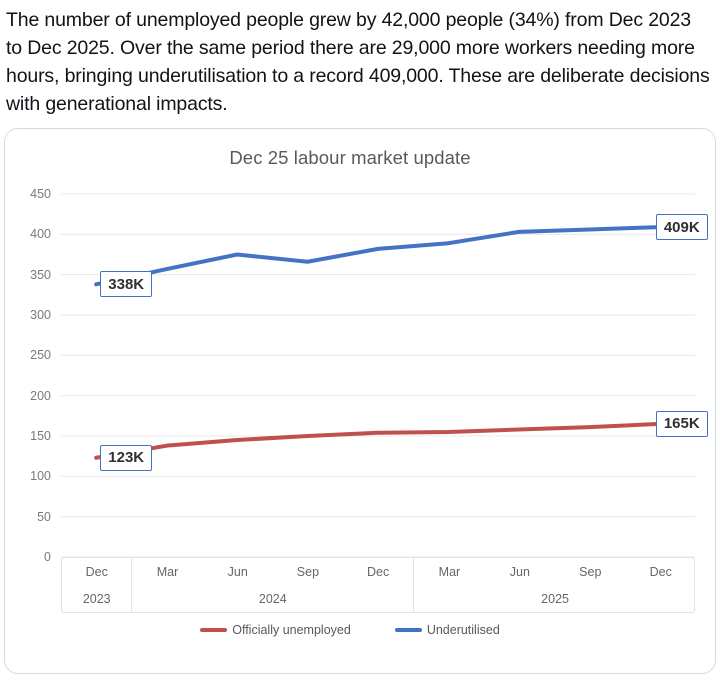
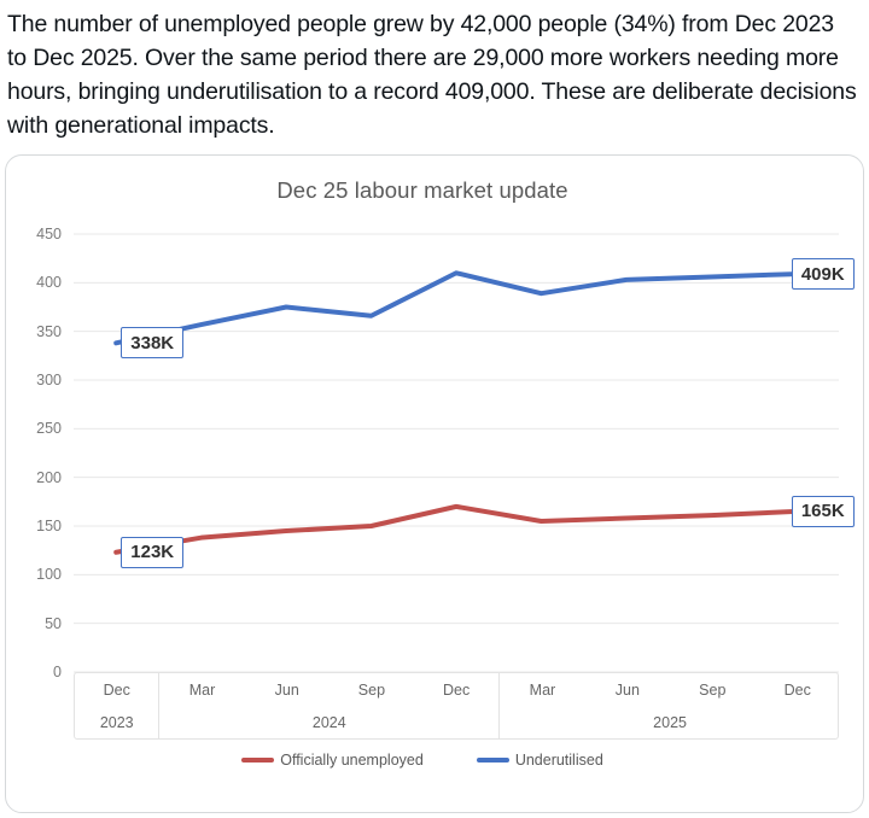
Officially unemployed/Dec 2024: 150 -> 170
Underutilised/Dec 2024: 380 -> 410
